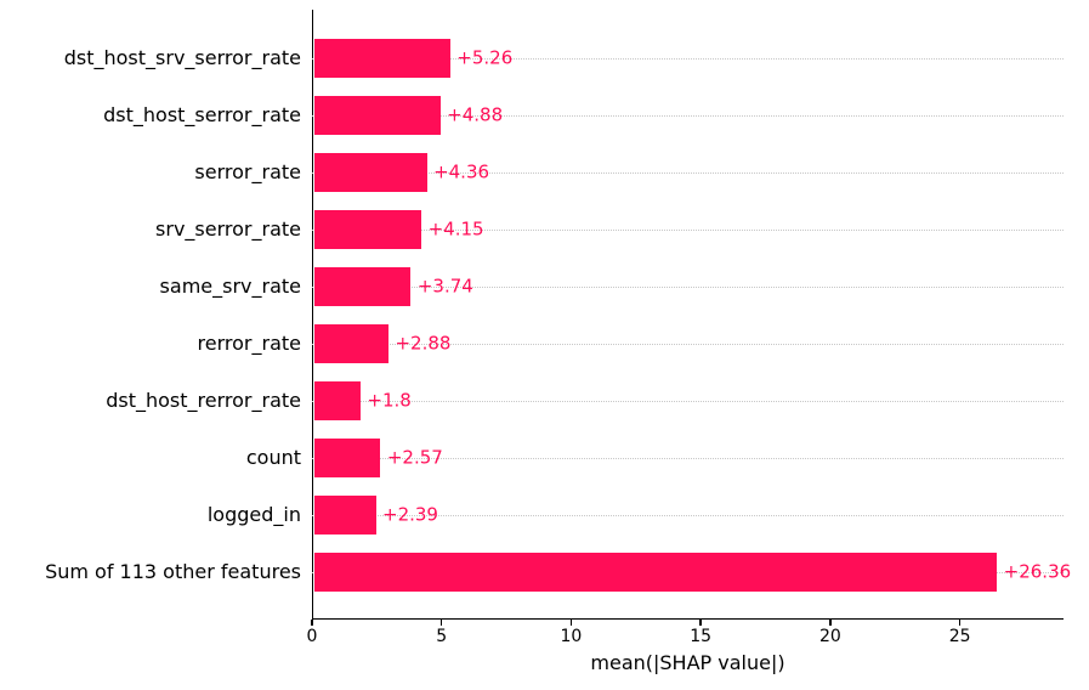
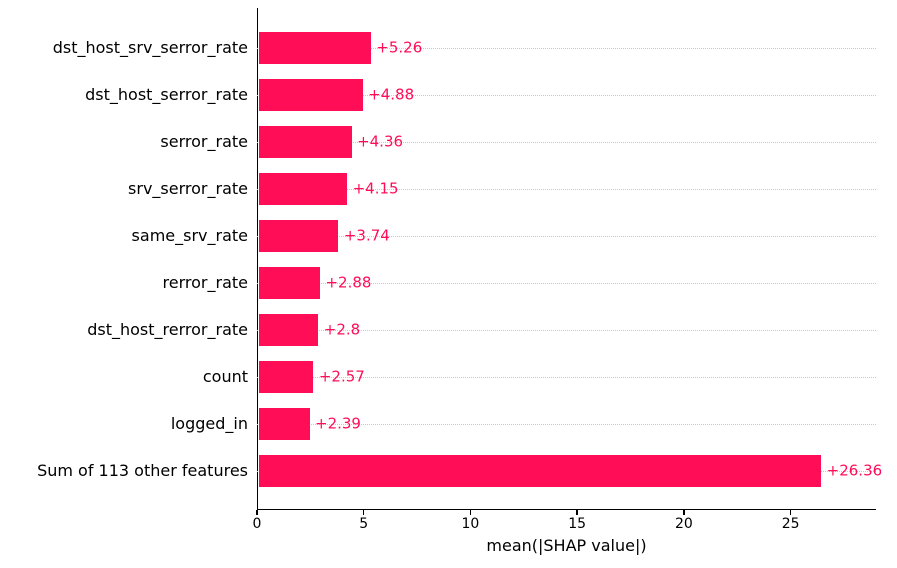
dst_host_rerror_rate: +1.8 -> +2.8
